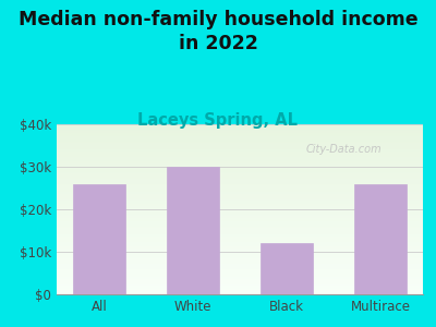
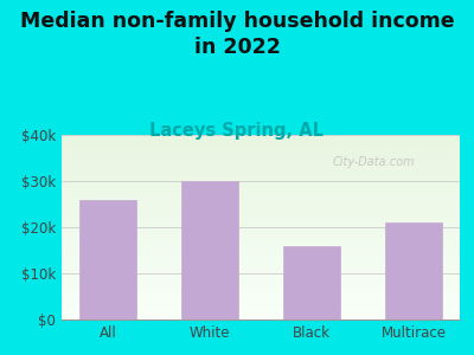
Black: $12k -> $16k
Multirace: $26k -> $21k
